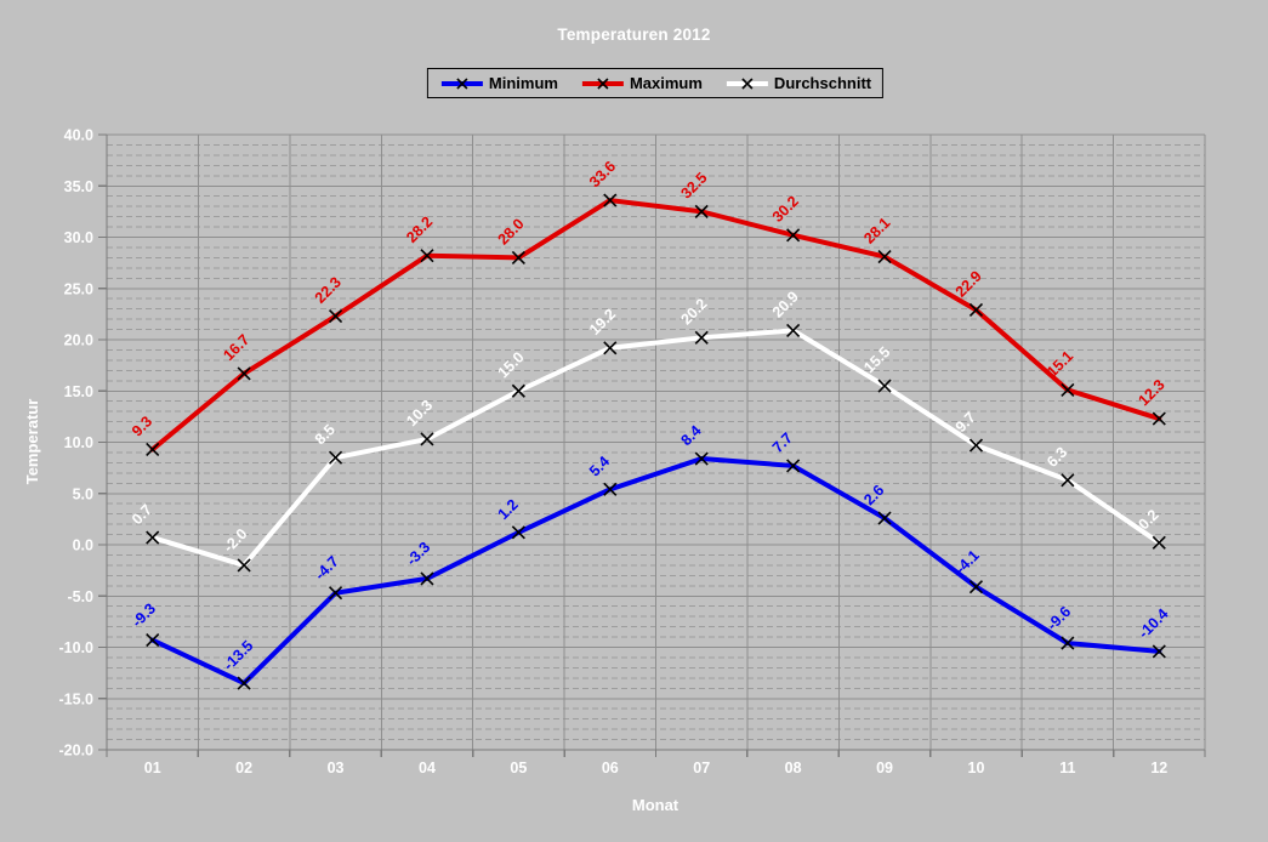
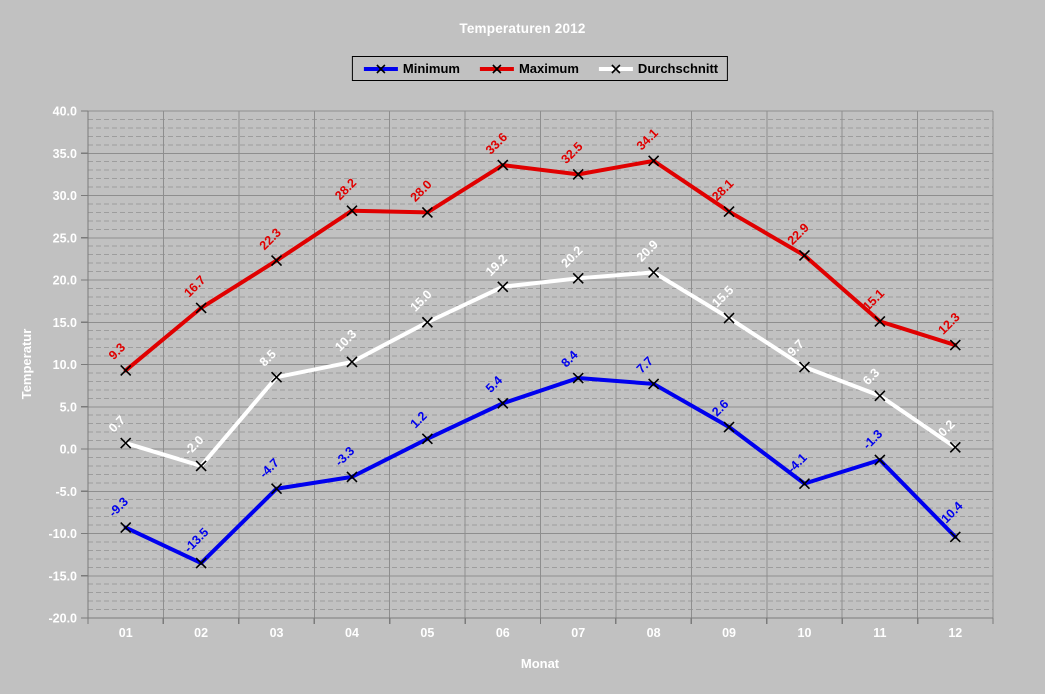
Maximum/08: 30.2 -> 34.1
Minimum/11: -9.6 -> -1.3
